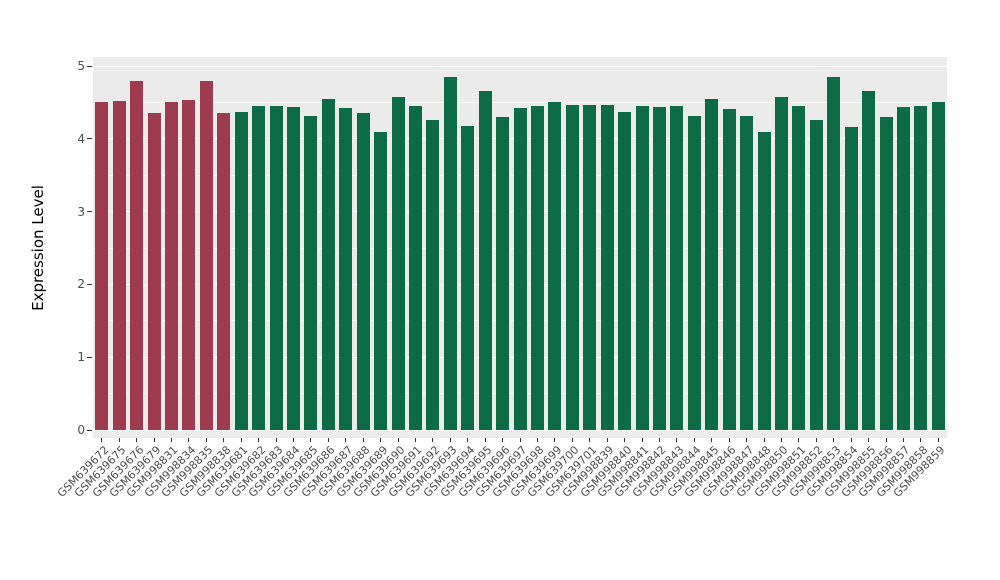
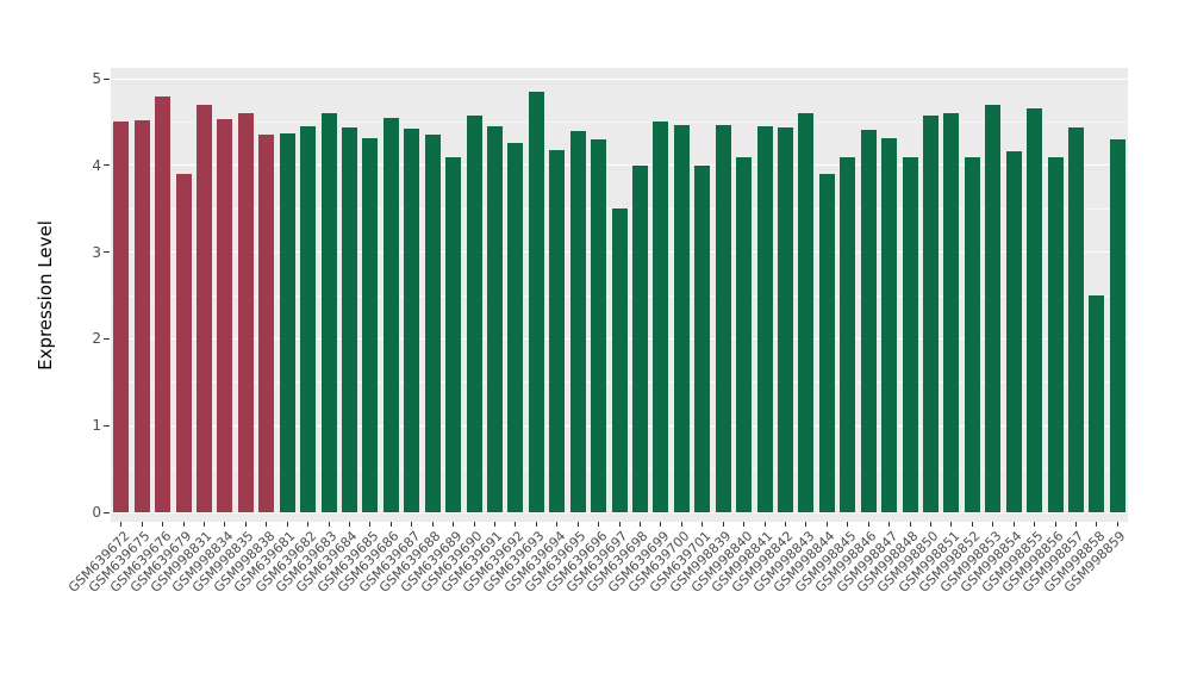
GSM639679: 4.3 -> 3.9
GSM998831: 4.5 -> 4.7
GSM998835: 4.8 -> 4.6
GSM639683: 4.5 -> 4.6
GSM639695: 4.7 -> 4.4
GSM639697: 4.4 -> 3.5
GSM639698: 4.5 -> 4.0
GSM639701: 4.5 -> 4.0
GSM998840: 4.4 -> 4.1
GSM998843: 4.5 -> 4.6
GSM998844: 4.3 -> 3.9
GSM998845: 4.5 -> 4.1
GSM998851: 4.5 -> 4.6
GSM998852: 4.3 -> 4.1
GSM998853: 4.8 -> 4.7
GSM998856: 4.3 -> 4.1
GSM998858: 4.5 -> 2.5
GSM998859: 4.5 -> 4.3
